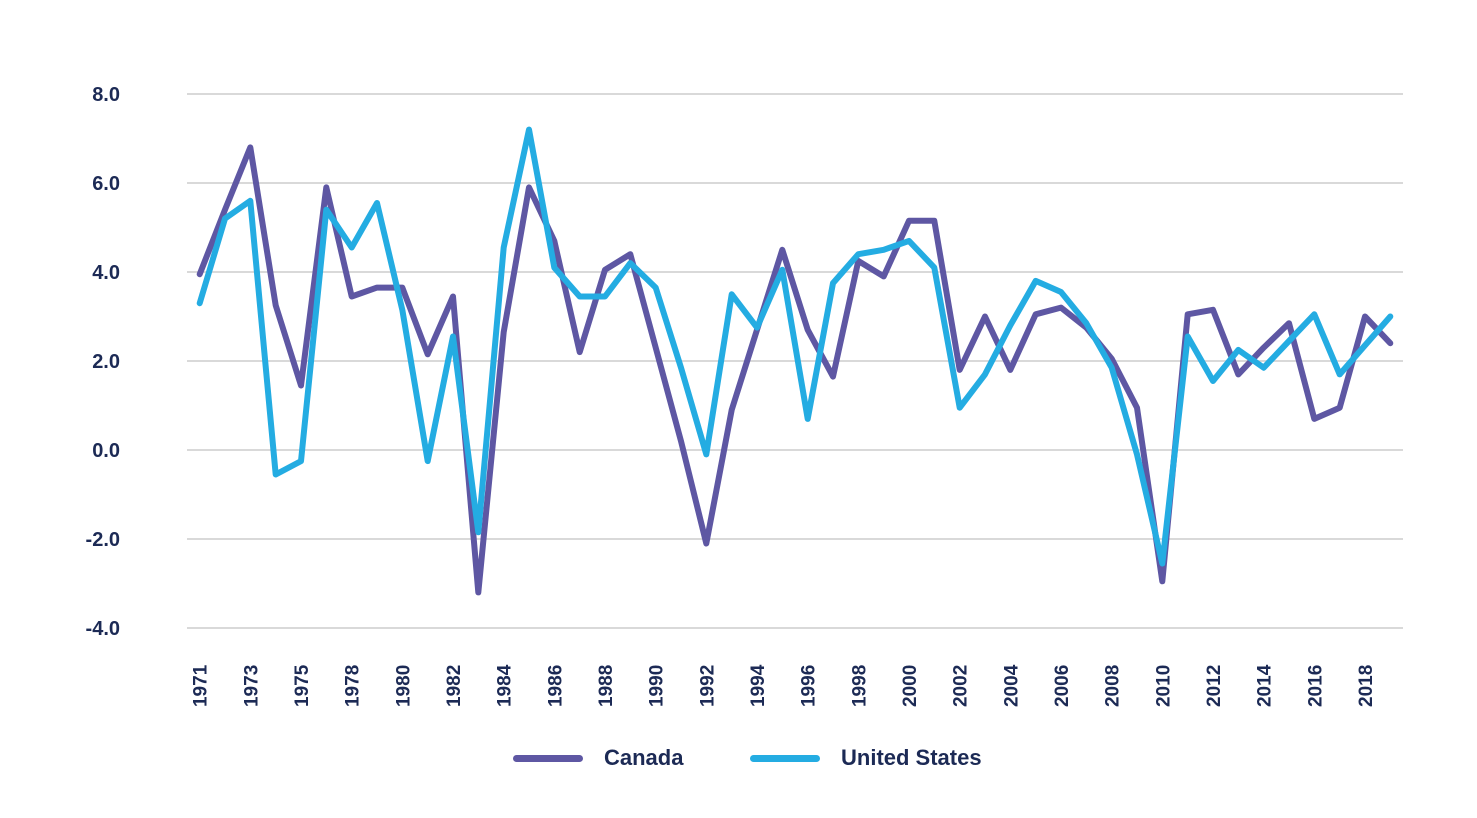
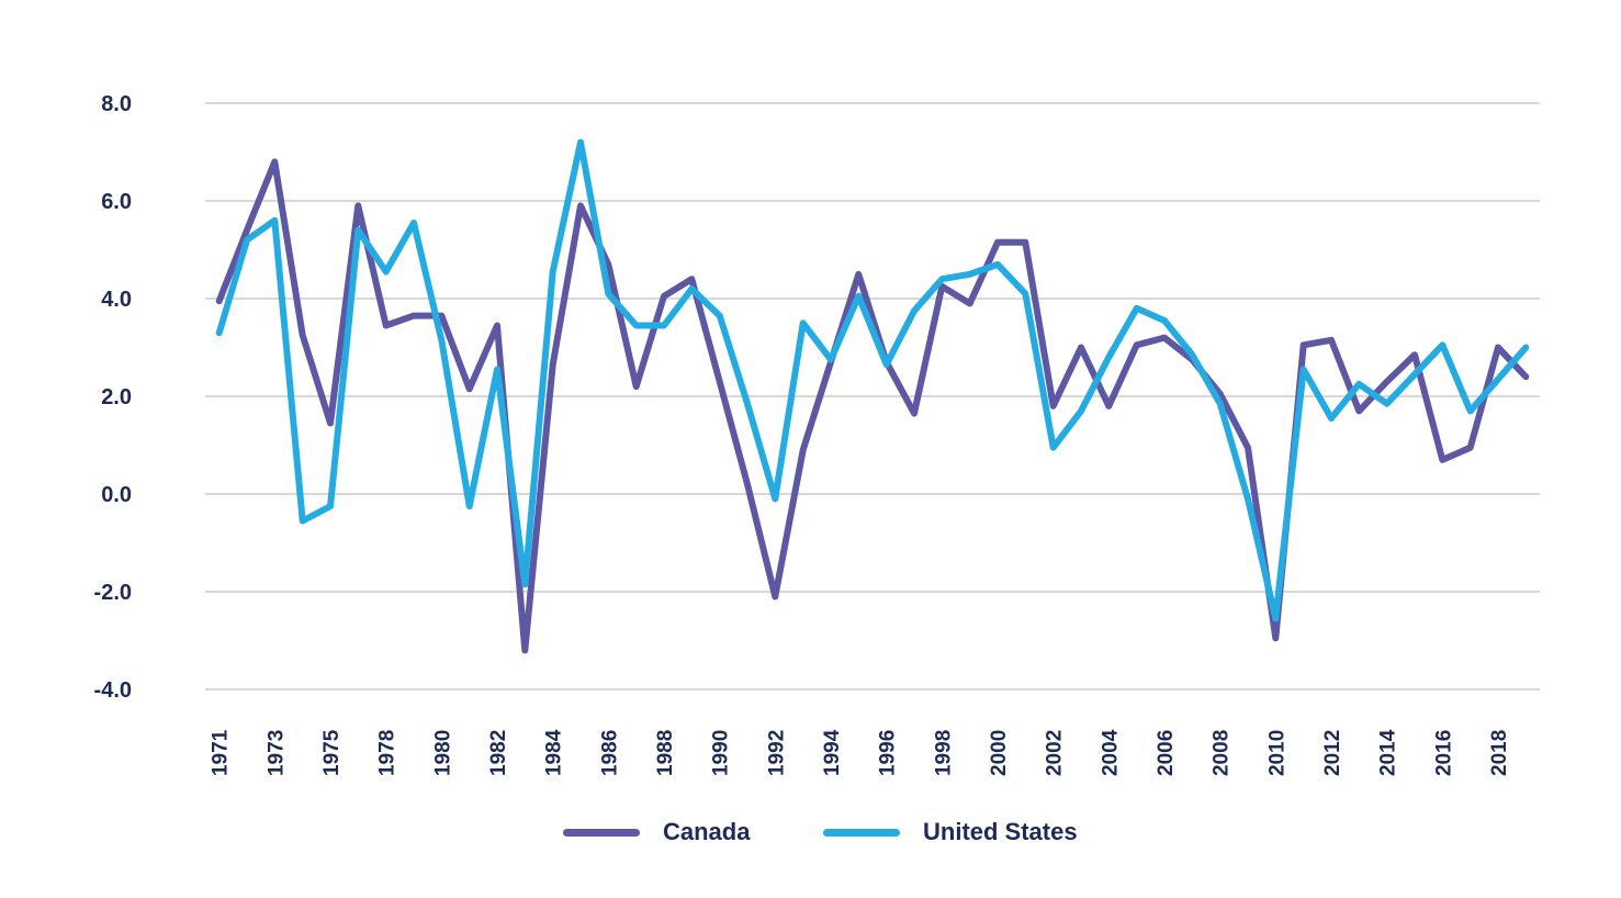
United States/1996: 0.7 -> 2.6
